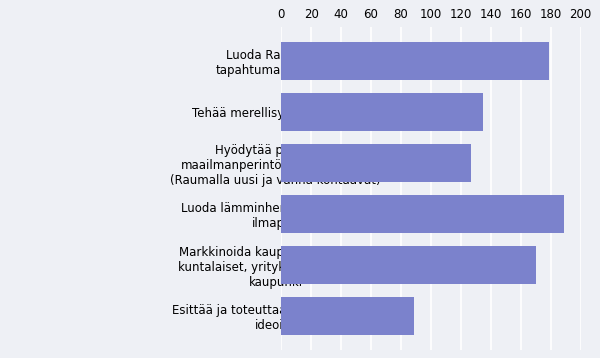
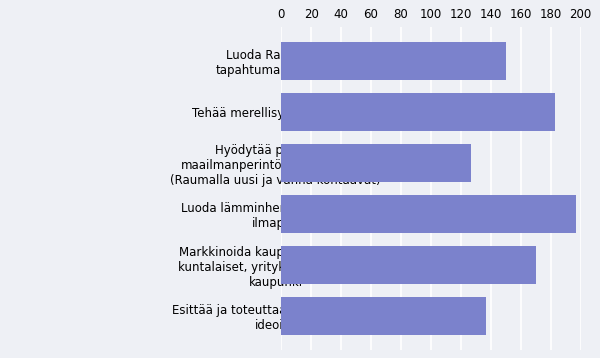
Luoda Raumasta tapahtumakaupunki: 179 -> 150
Tehää merellisyys näkyväksi: 135 -> 183
Luoda lämminhenkinen ja avoin ilmapiiri: 189 -> 197
Esittää ja toteuttaa rohkeasti uusia ideoita: 89 -> 137
